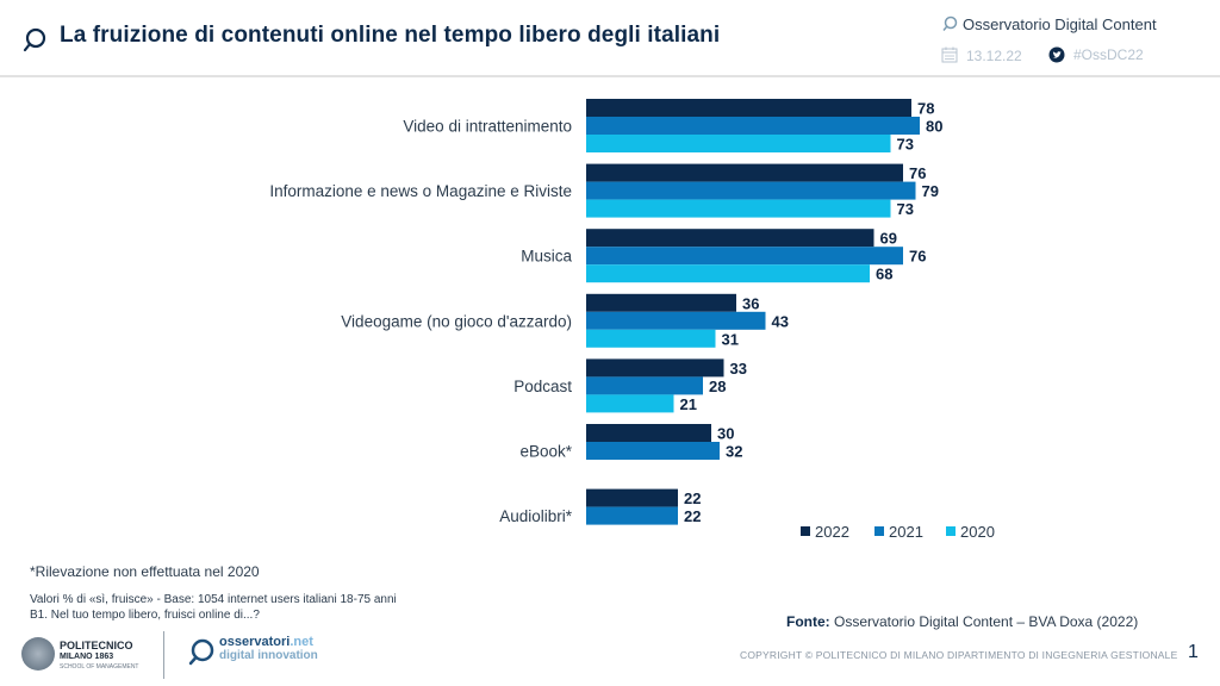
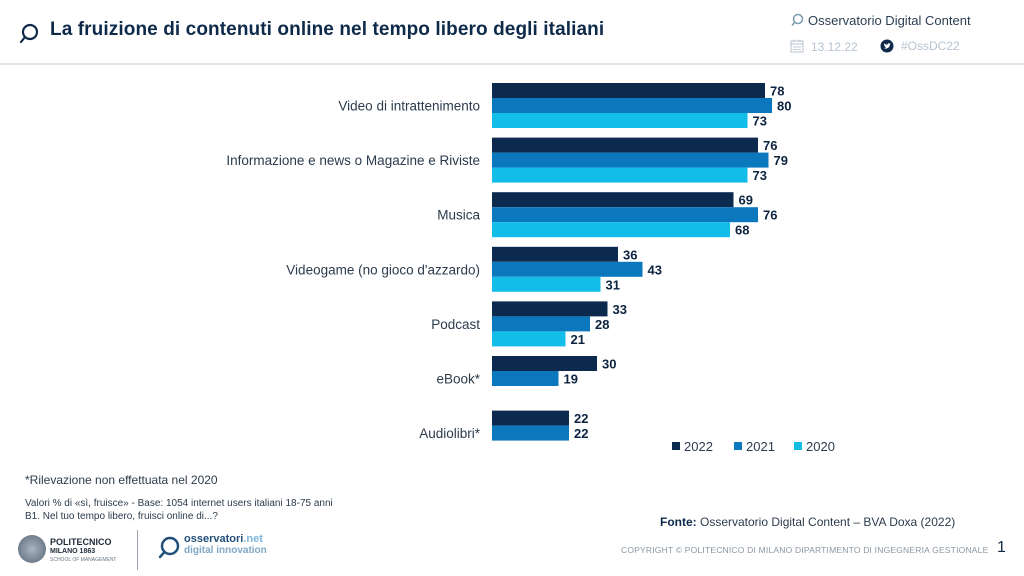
2021/eBook*: 32 -> 19
